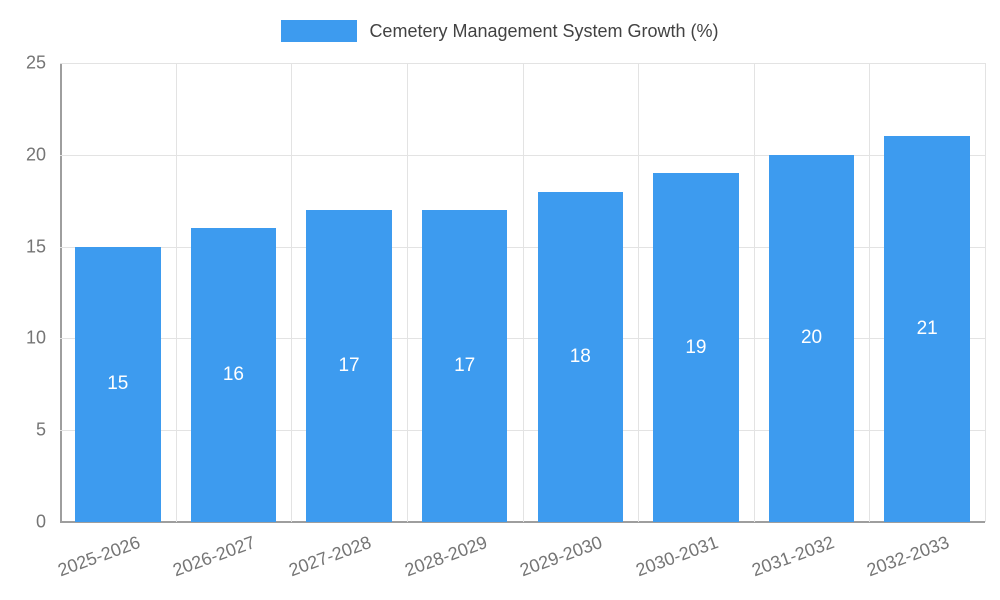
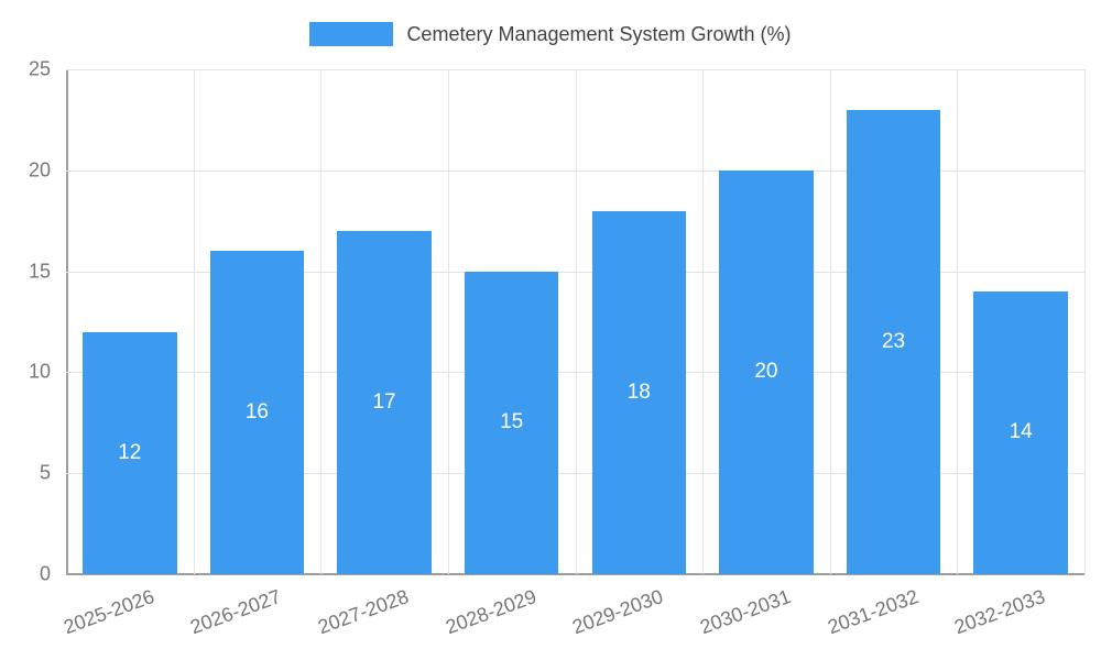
2025-2026: 15 -> 12
2028-2029: 17 -> 15
2030-2031: 19 -> 20
2031-2032: 20 -> 23
2032-2033: 21 -> 14
